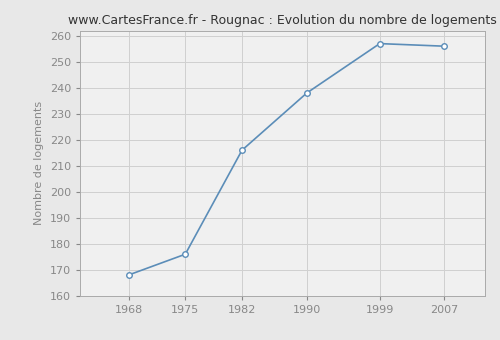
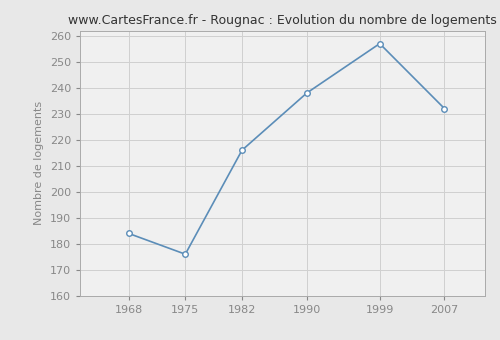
1968: 168 -> 184
2007: 256 -> 232
